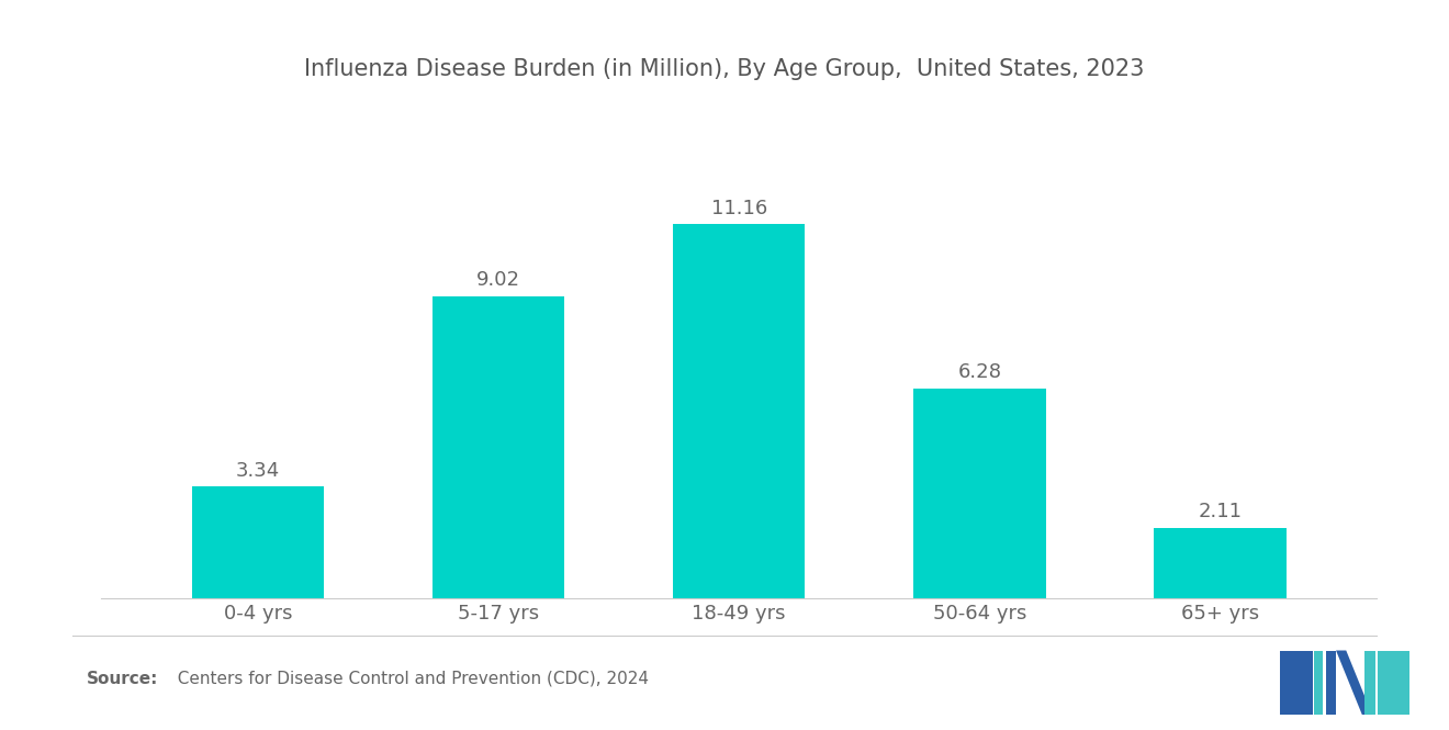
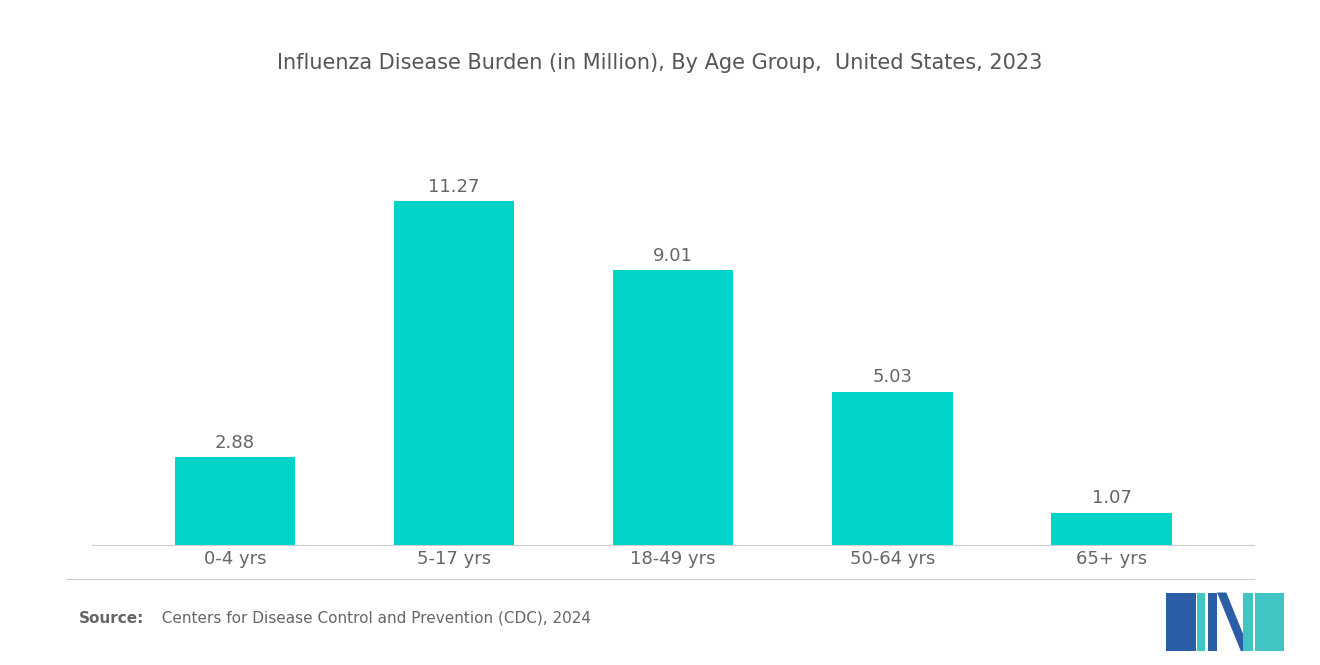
0-4 yrs: 3.34 -> 2.88
5-17 yrs: 9.02 -> 11.27
18-49 yrs: 11.16 -> 9.01
50-64 yrs: 6.28 -> 5.03
65+ yrs: 2.11 -> 1.07
